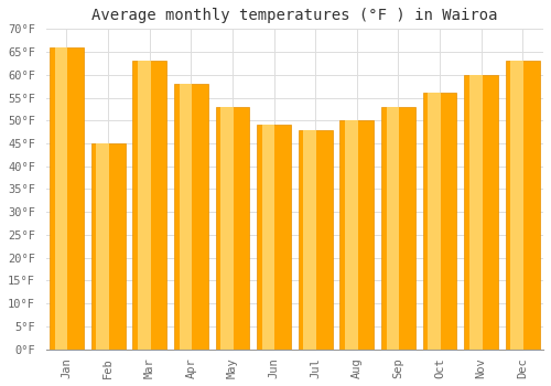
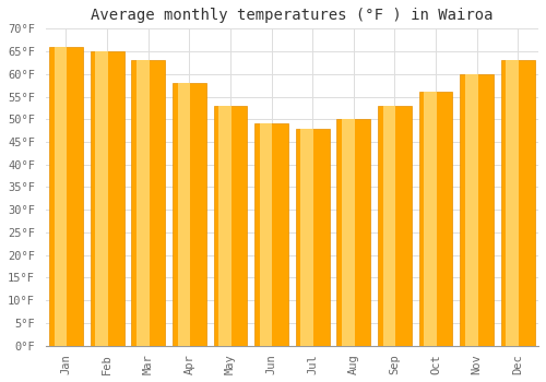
Feb: 45°F -> 65°F
